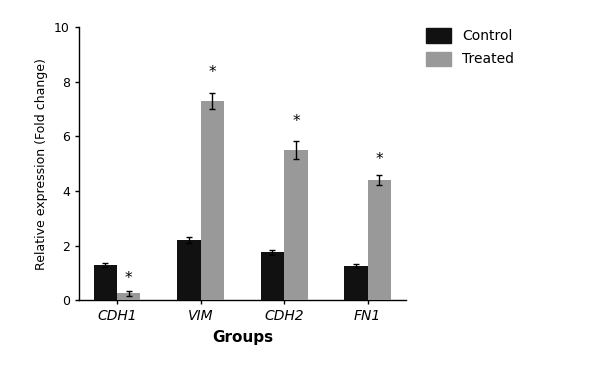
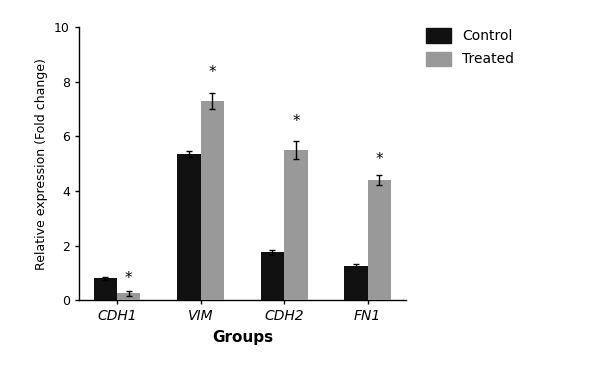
Control/CDH1: 1.30 -> 0.80
Control/VIM: 2.20 -> 5.35
